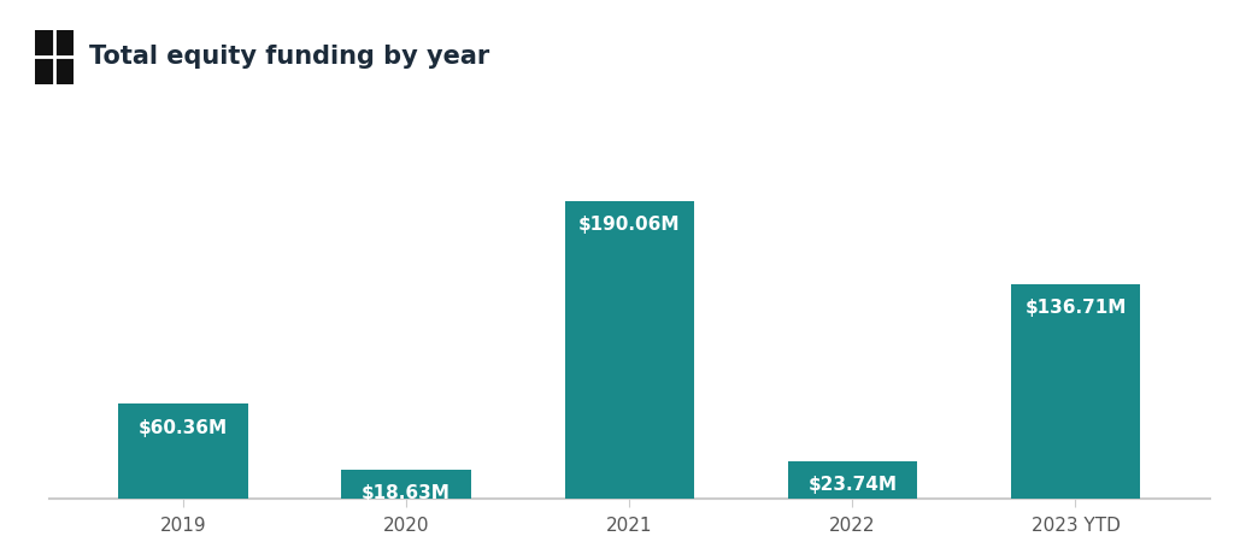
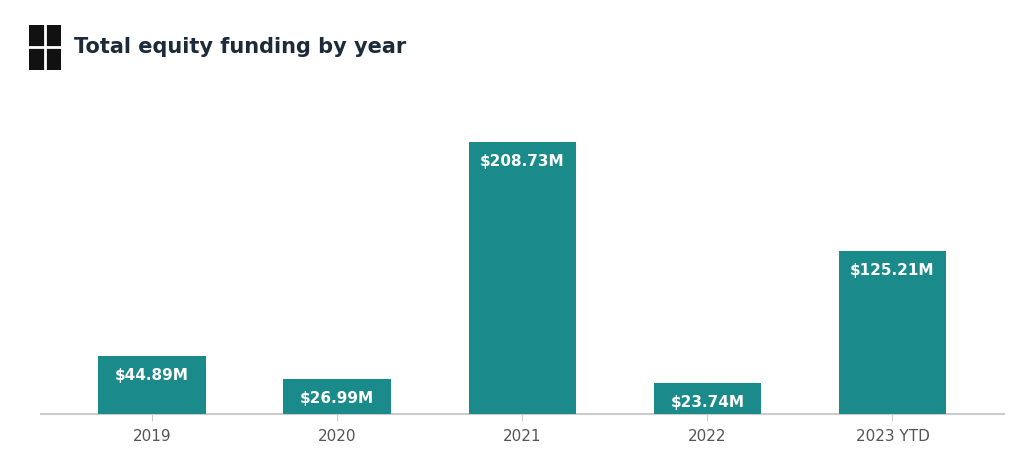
2019: $60.36M -> $44.89M
2020: $18.63M -> $26.99M
2021: $190.06M -> $208.73M
2023 YTD: $136.71M -> $125.21M
